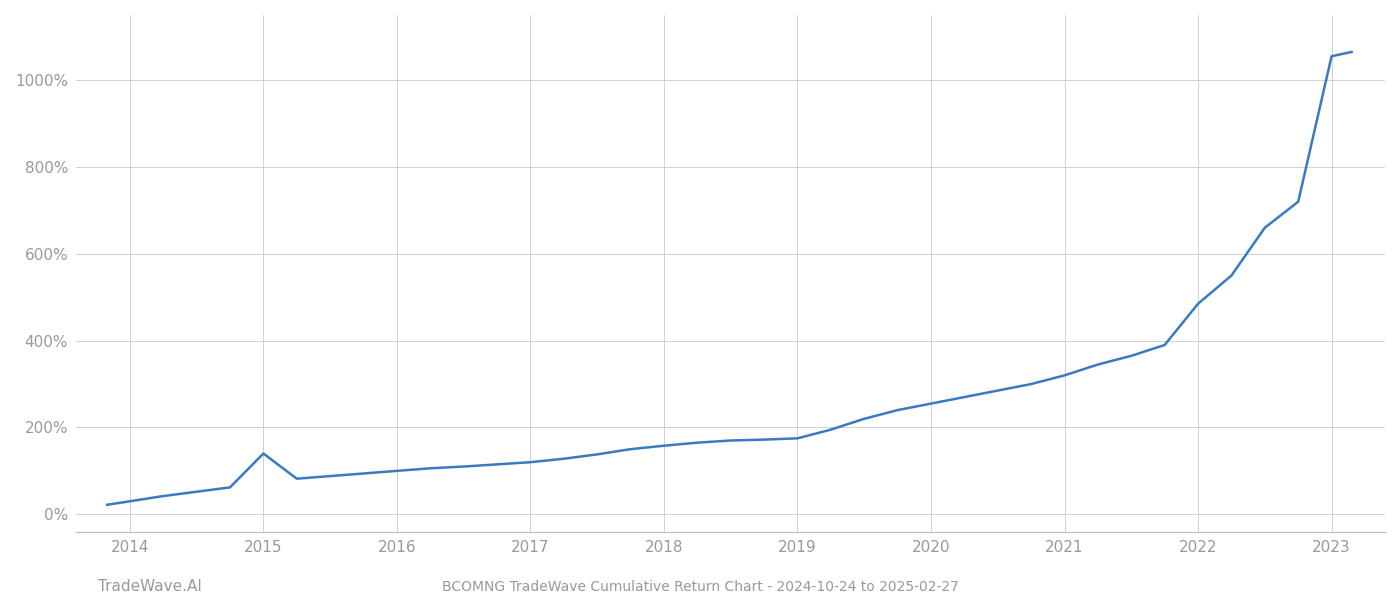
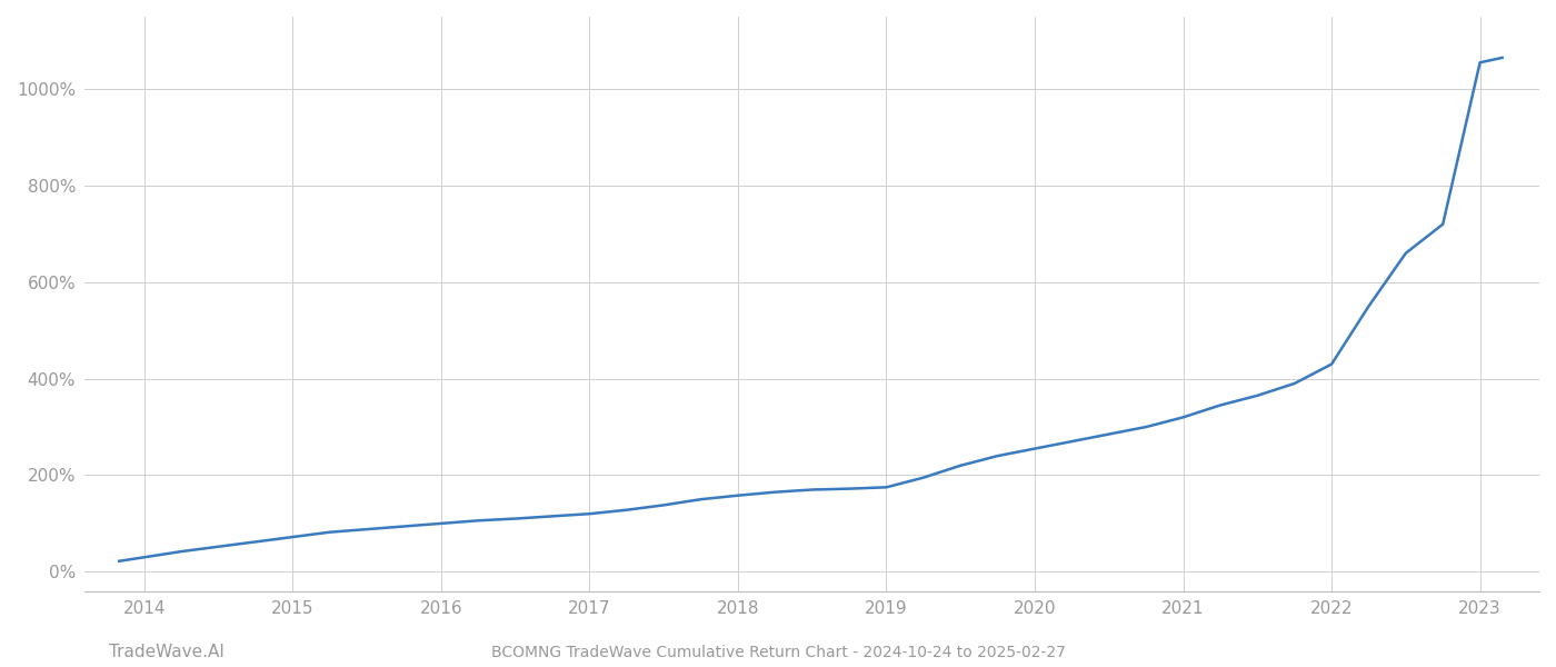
2015: 140% -> 72%
2022: 485% -> 430%
